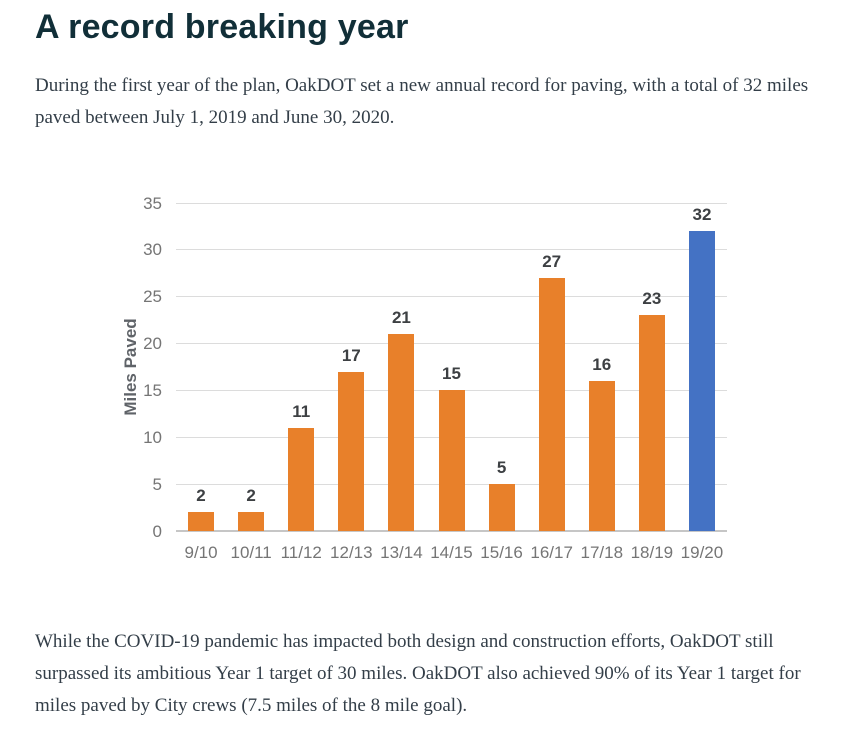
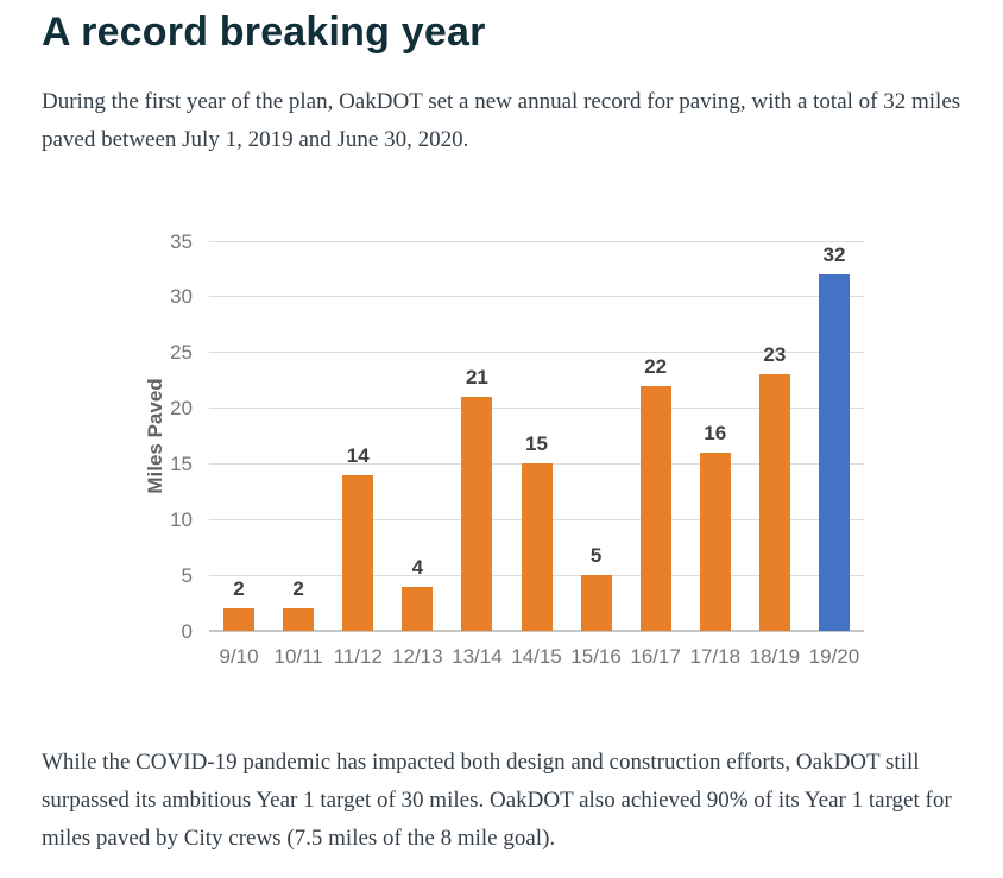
11/12: 11 -> 14
12/13: 17 -> 4
16/17: 27 -> 22
